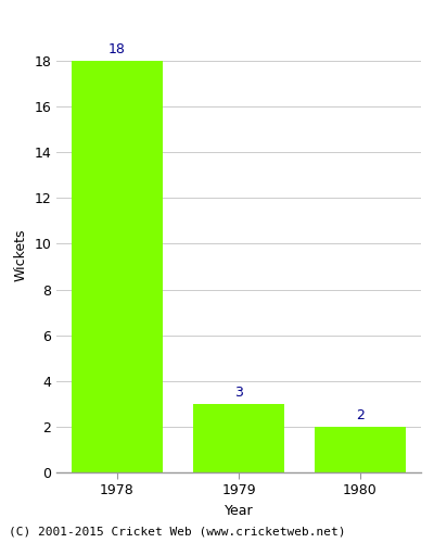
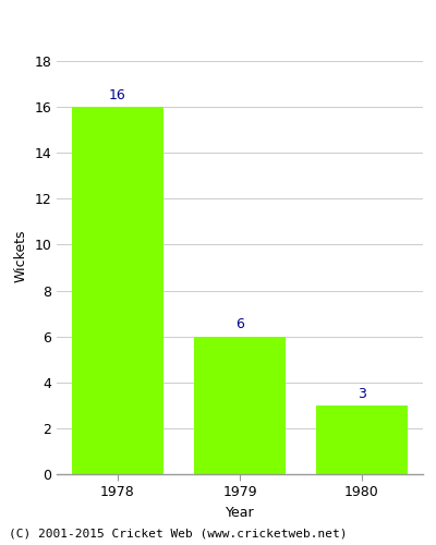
1978: 18 -> 16
1979: 3 -> 6
1980: 2 -> 3
